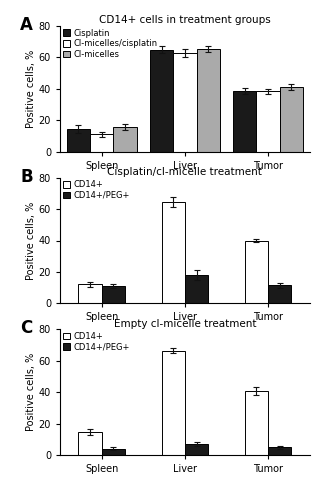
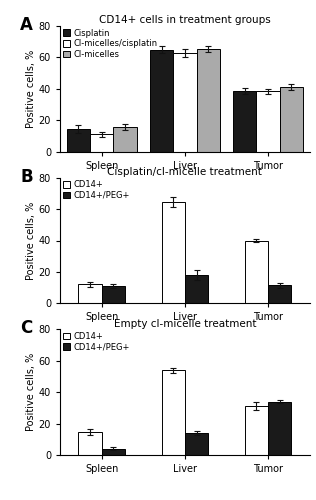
Empty cl-micelle treatment/CD14+/Liver: 66 -> 54
Empty cl-micelle treatment/CD14+/PEG+/Liver: 7 -> 14
Empty cl-micelle treatment/CD14+/Tumor: 41 -> 31
Empty cl-micelle treatment/CD14+/PEG+/Tumor: 5 -> 34
